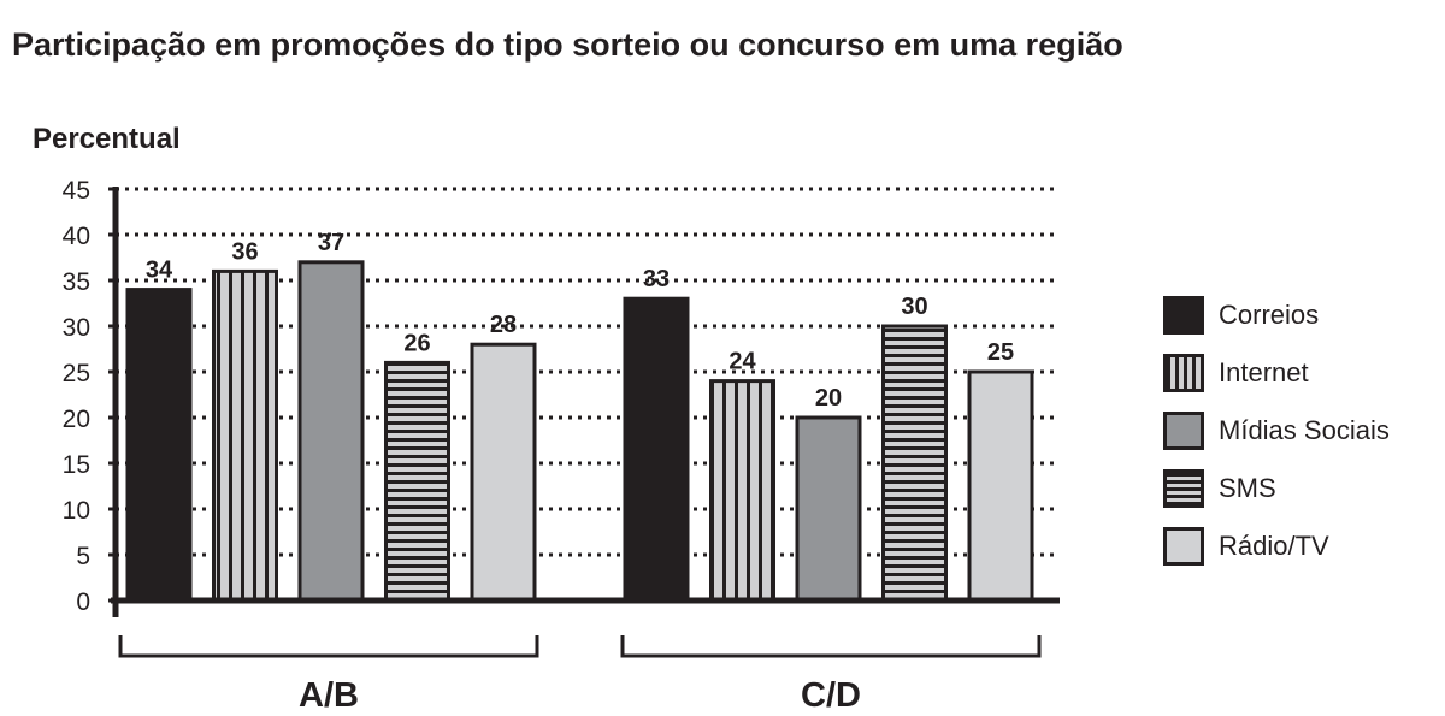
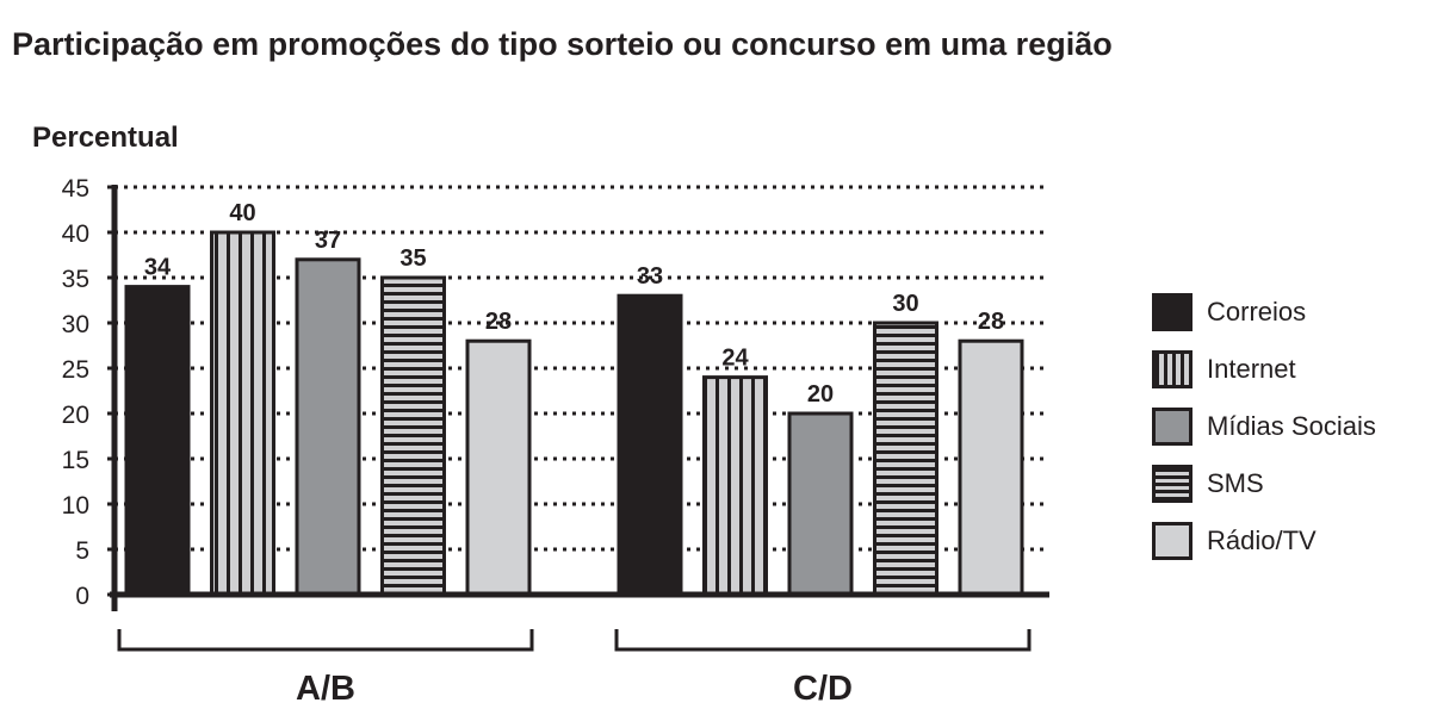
Internet/A/B: 36 -> 40
SMS/A/B: 26 -> 35
Rádio/TV/C/D: 25 -> 28
